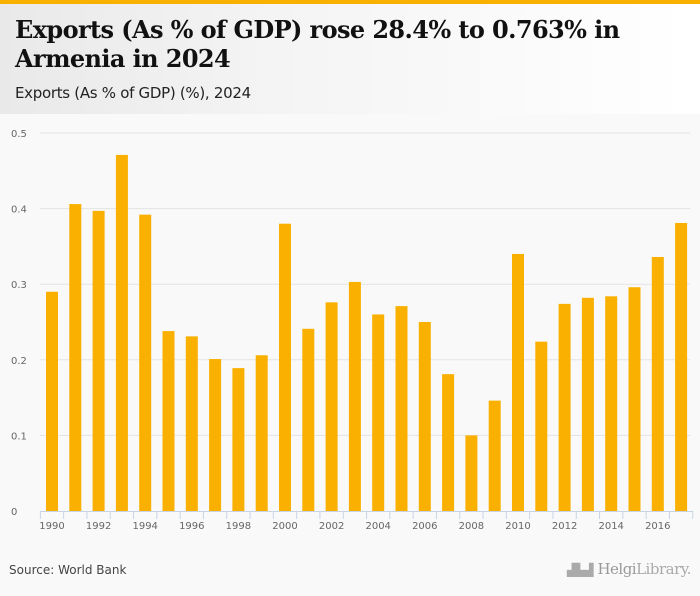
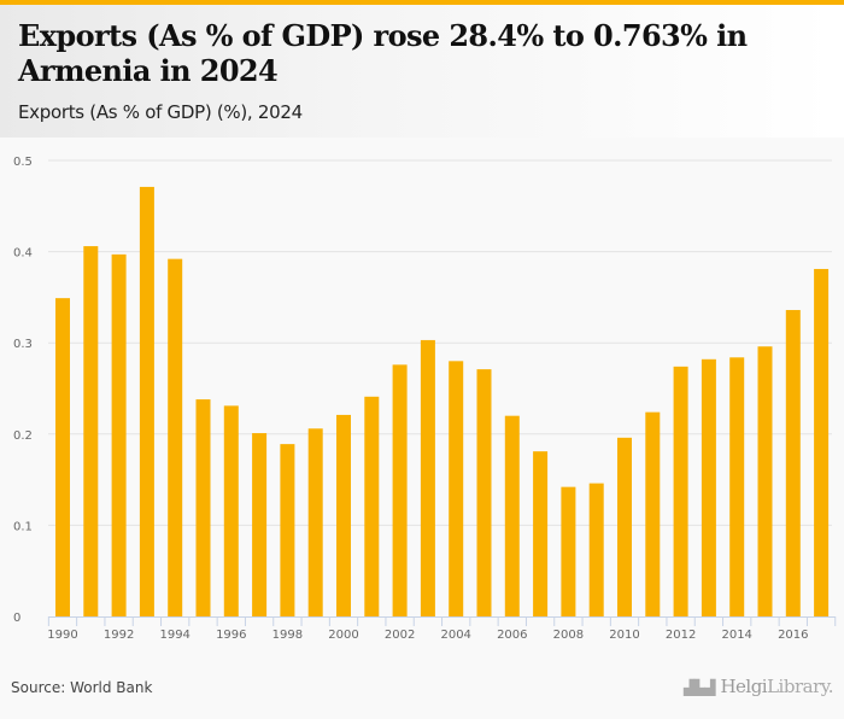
1990: 0.29 -> 0.35
2000: 0.38 -> 0.22
2004: 0.26 -> 0.28
2006: 0.25 -> 0.22
2008: 0.10 -> 0.14
2010: 0.34 -> 0.20
